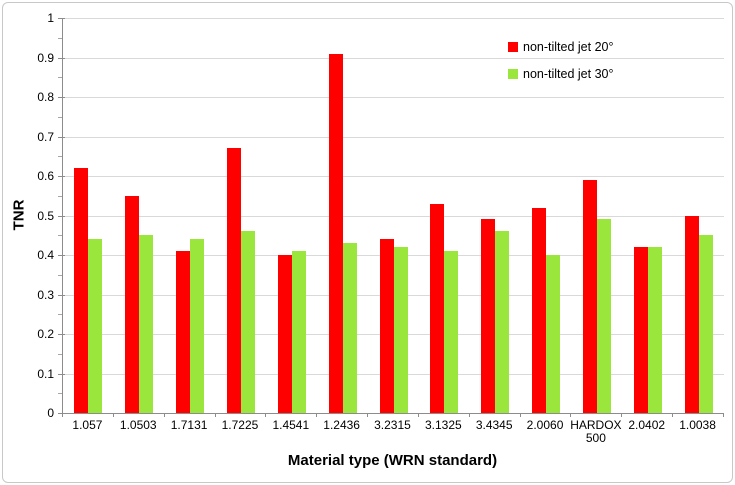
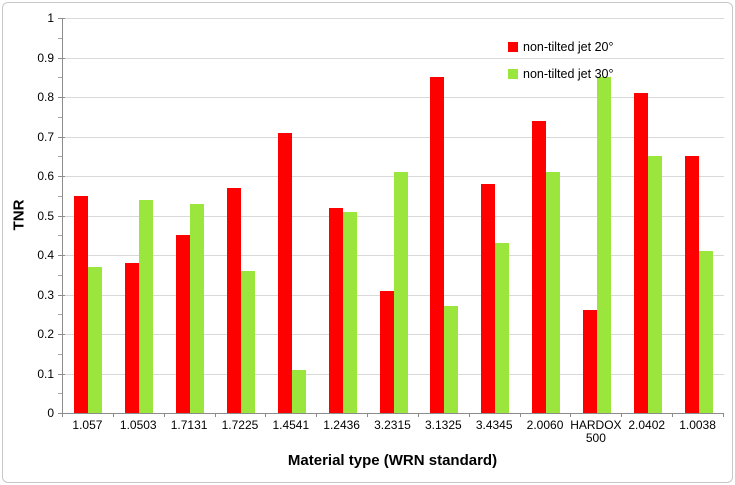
non-tilted jet 20°/1.057: 0.62 -> 0.55
non-tilted jet 30°/1.057: 0.44 -> 0.37
non-tilted jet 20°/1.0503: 0.55 -> 0.38
non-tilted jet 30°/1.0503: 0.45 -> 0.54
non-tilted jet 20°/1.7131: 0.41 -> 0.45
non-tilted jet 30°/1.7131: 0.44 -> 0.53
non-tilted jet 20°/1.7225: 0.67 -> 0.57
non-tilted jet 30°/1.7225: 0.46 -> 0.36
non-tilted jet 20°/1.4541: 0.40 -> 0.71
non-tilted jet 30°/1.4541: 0.41 -> 0.11
non-tilted jet 20°/1.2436: 0.91 -> 0.52
non-tilted jet 30°/1.2436: 0.43 -> 0.51
non-tilted jet 20°/3.2315: 0.44 -> 0.31
non-tilted jet 30°/3.2315: 0.42 -> 0.61
non-tilted jet 20°/3.1325: 0.53 -> 0.85
non-tilted jet 30°/3.1325: 0.41 -> 0.27
non-tilted jet 20°/3.4345: 0.49 -> 0.58
non-tilted jet 30°/3.4345: 0.46 -> 0.43
non-tilted jet 20°/2.0060: 0.52 -> 0.74
non-tilted jet 30°/2.0060: 0.40 -> 0.61
non-tilted jet 20°/HARDOX 500: 0.59 -> 0.26
non-tilted jet 30°/HARDOX 500: 0.49 -> 0.85
non-tilted jet 20°/2.0402: 0.42 -> 0.81
non-tilted jet 30°/2.0402: 0.42 -> 0.65
non-tilted jet 20°/1.0038: 0.50 -> 0.65
non-tilted jet 30°/1.0038: 0.45 -> 0.41
